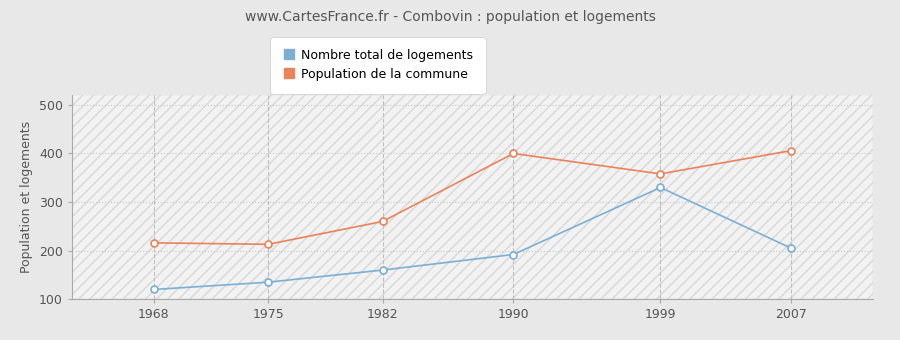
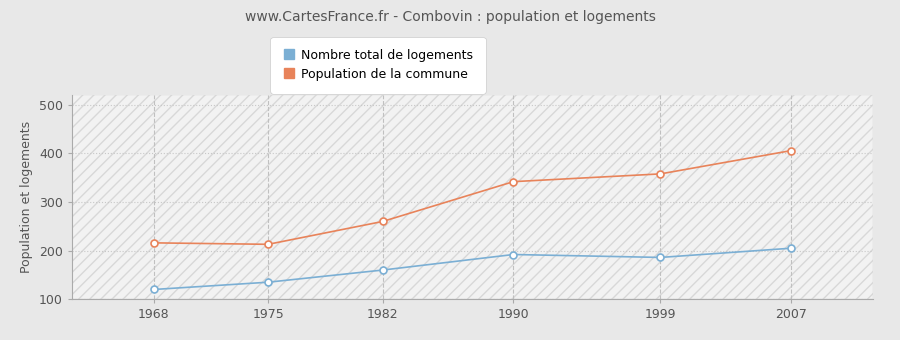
Population de la commune/1990: 400 -> 342
Nombre total de logements/1999: 330 -> 186
